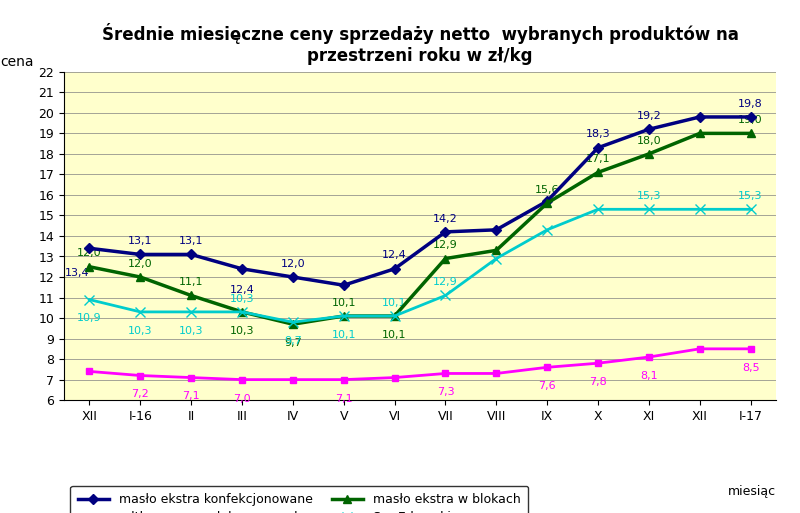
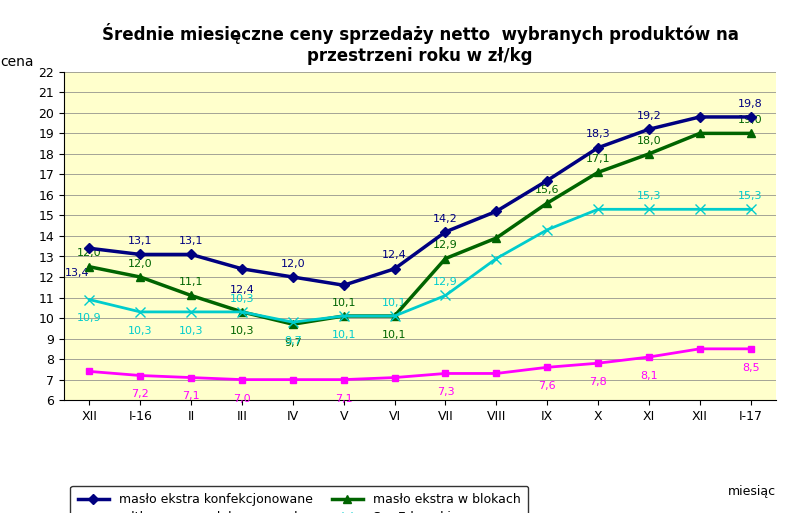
masło ekstra konfekcjonowane/VIII: 14.3 -> 15.2
masło ekstra w blokach/VIII: 13.3 -> 13.9
masło ekstra konfekcjonowane/IX: 15.7 -> 16.7
